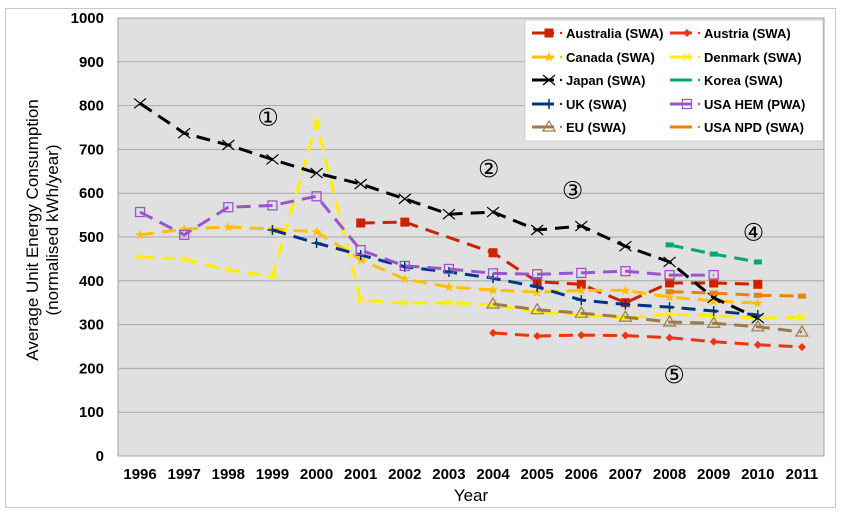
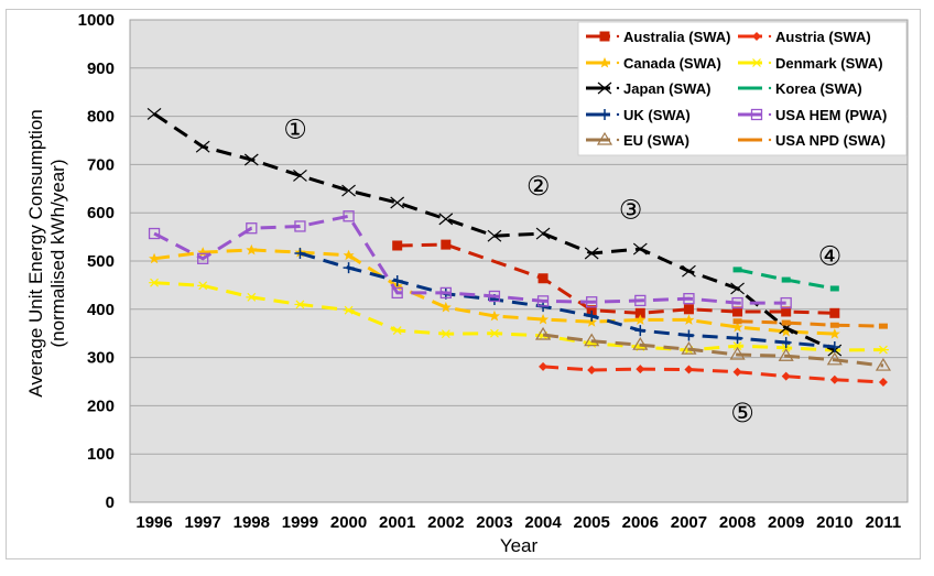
Denmark (SWA)/2000: 760 -> 400
USA HEM (PWA)/2001: 470 -> 430
Australia (SWA)/2007: 350 -> 400
